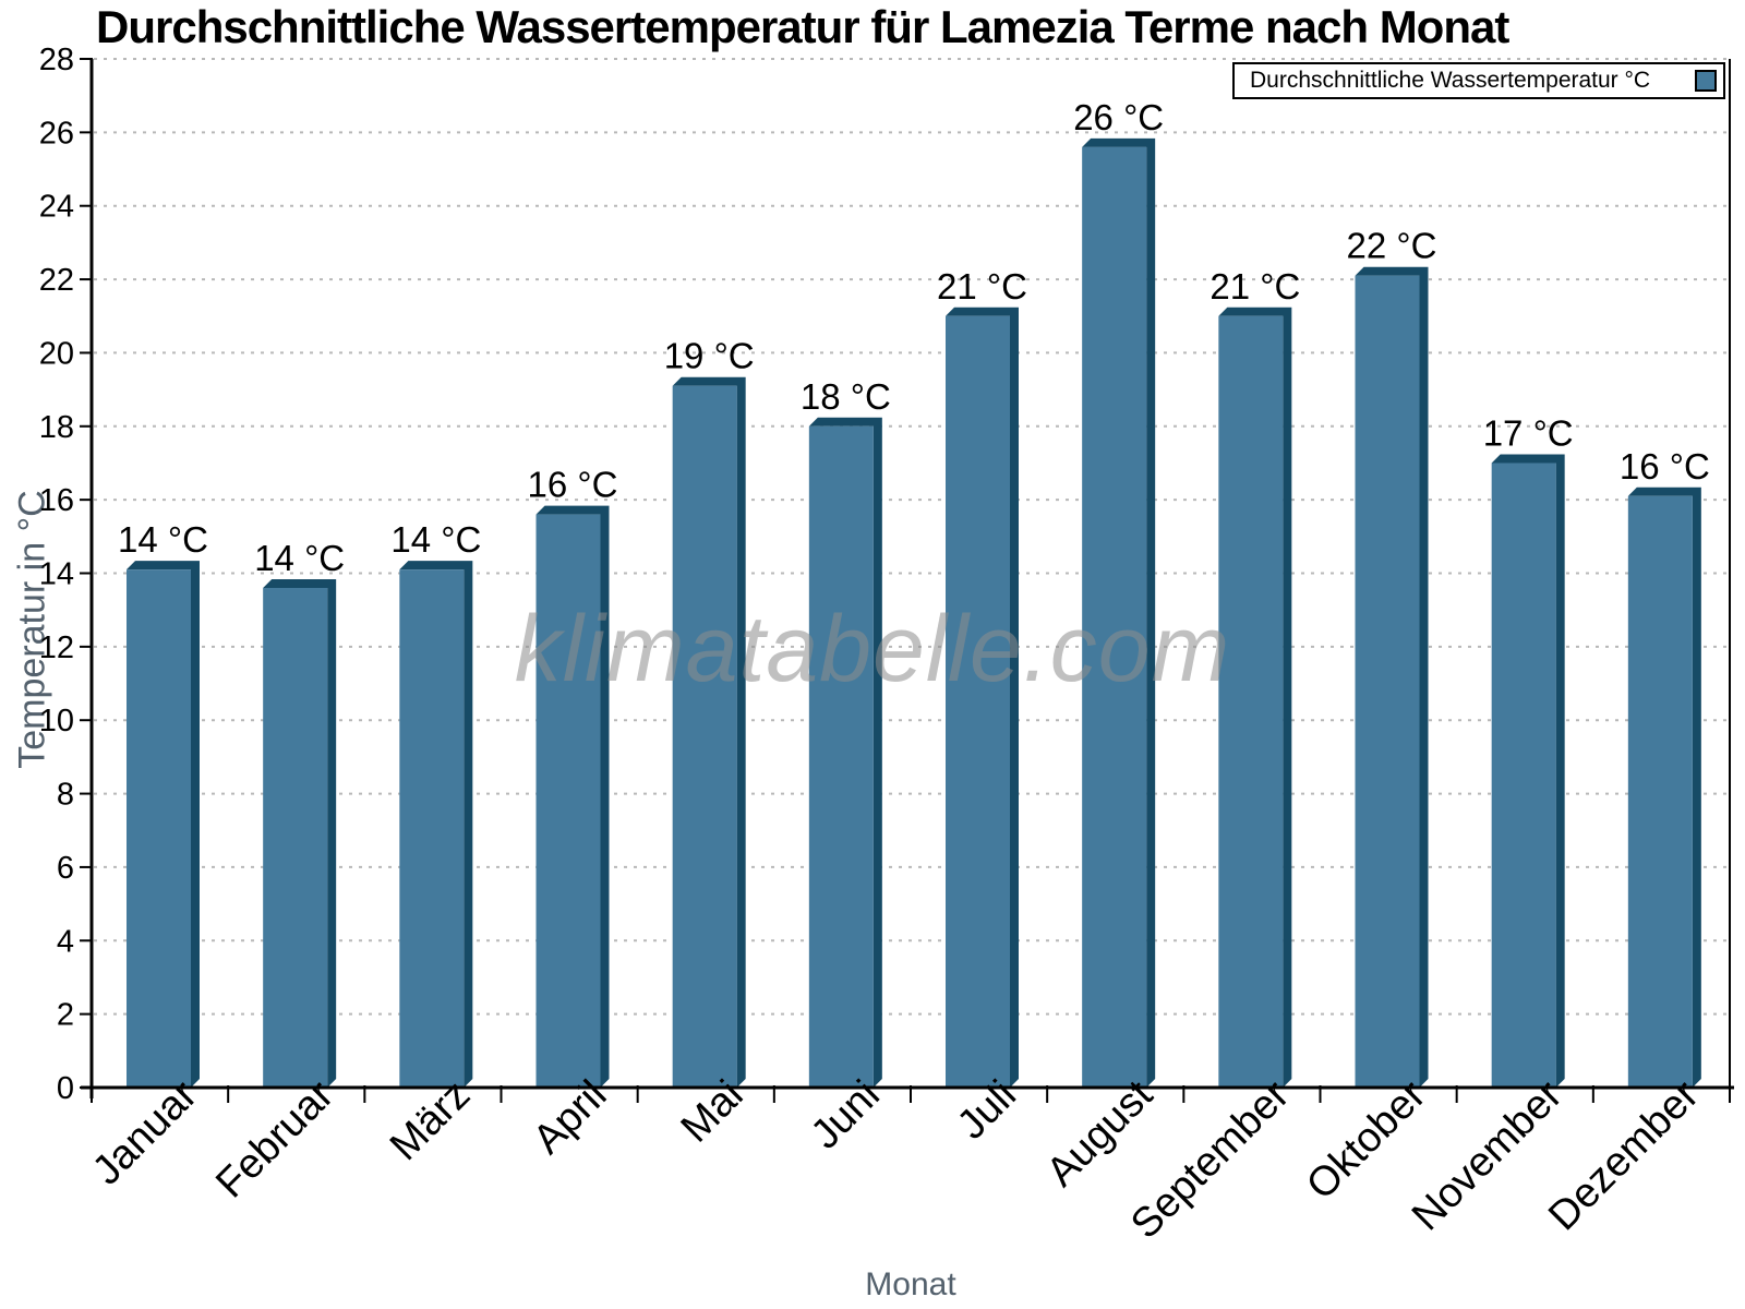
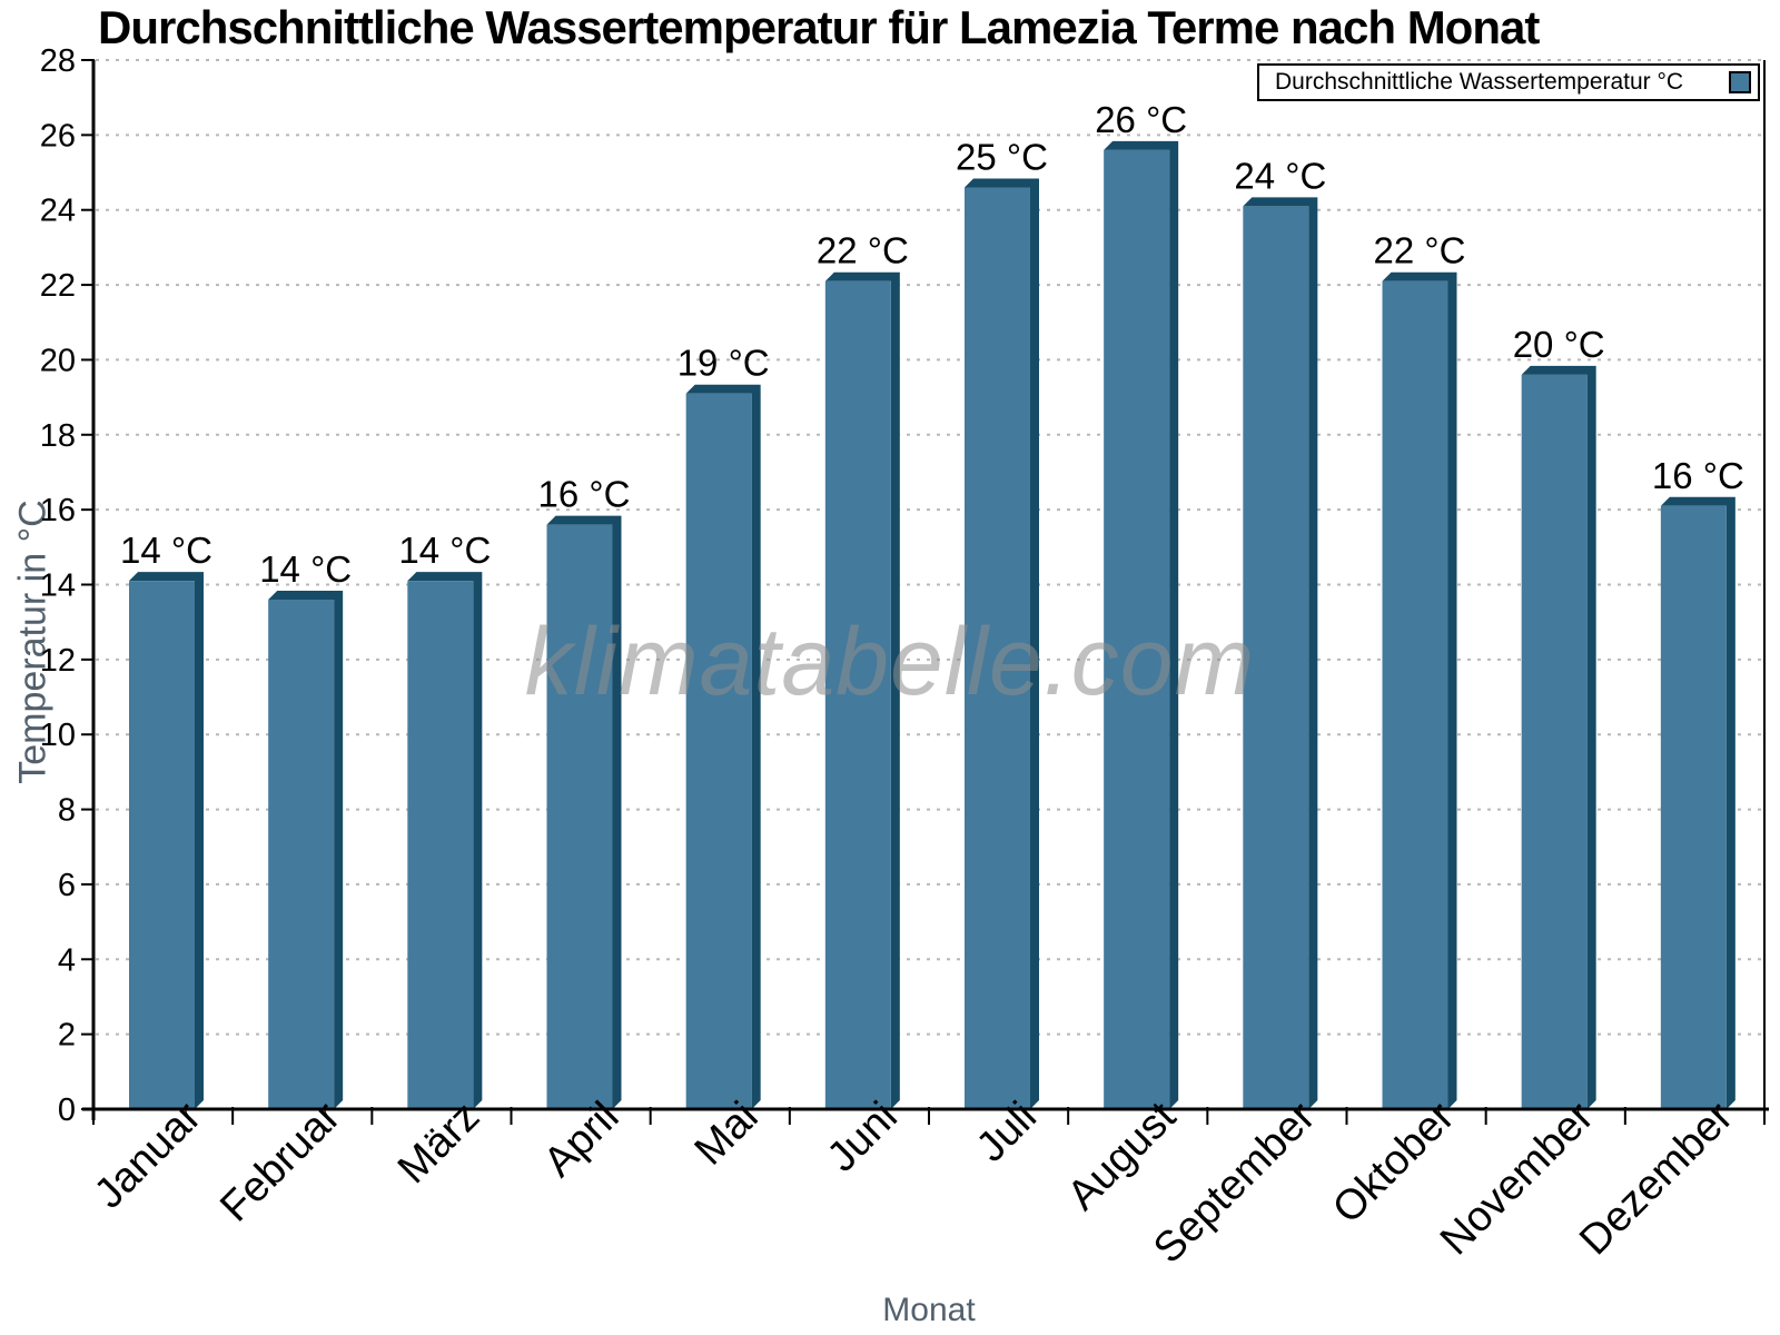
Juni: 18 -> 22
Juli: 21 -> 25
September: 21 -> 24
November: 17 -> 20
